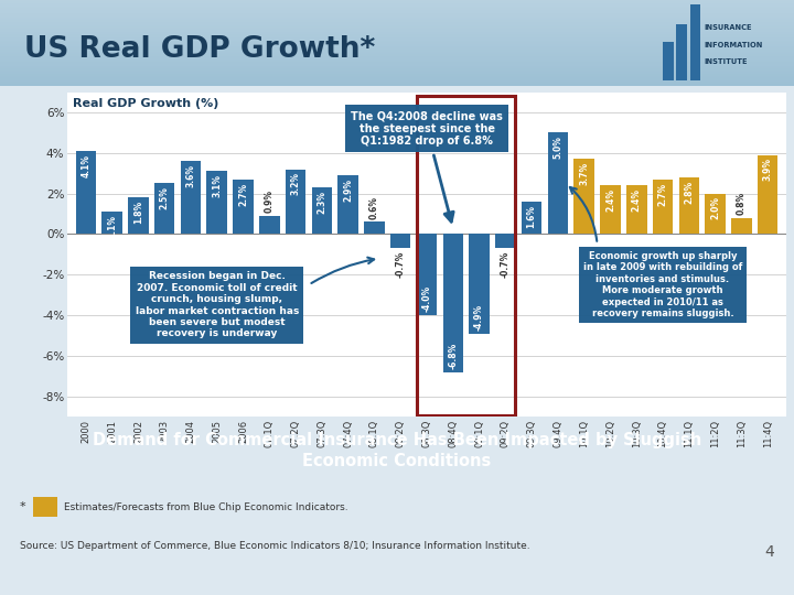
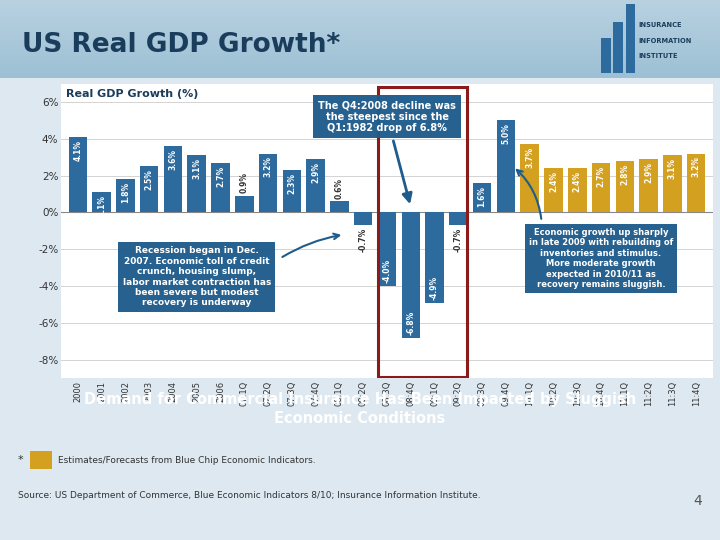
11:2Q: 2.0% -> 2.9%
11:3Q: 0.8% -> 3.1%
11:4Q: 3.9% -> 3.2%
